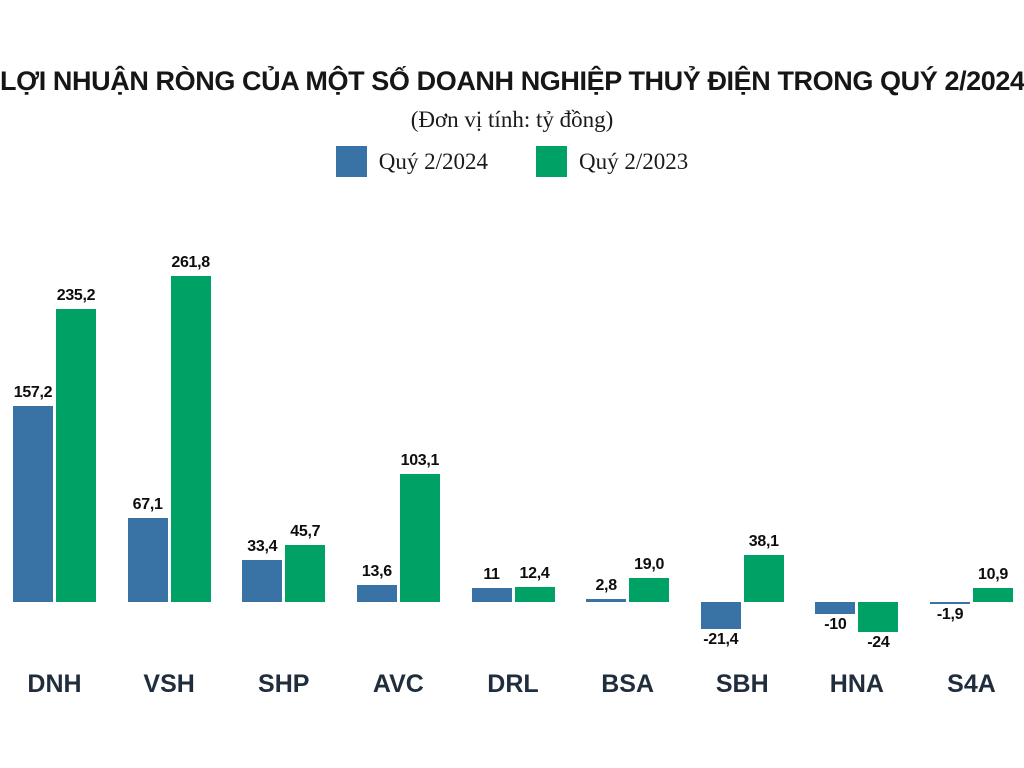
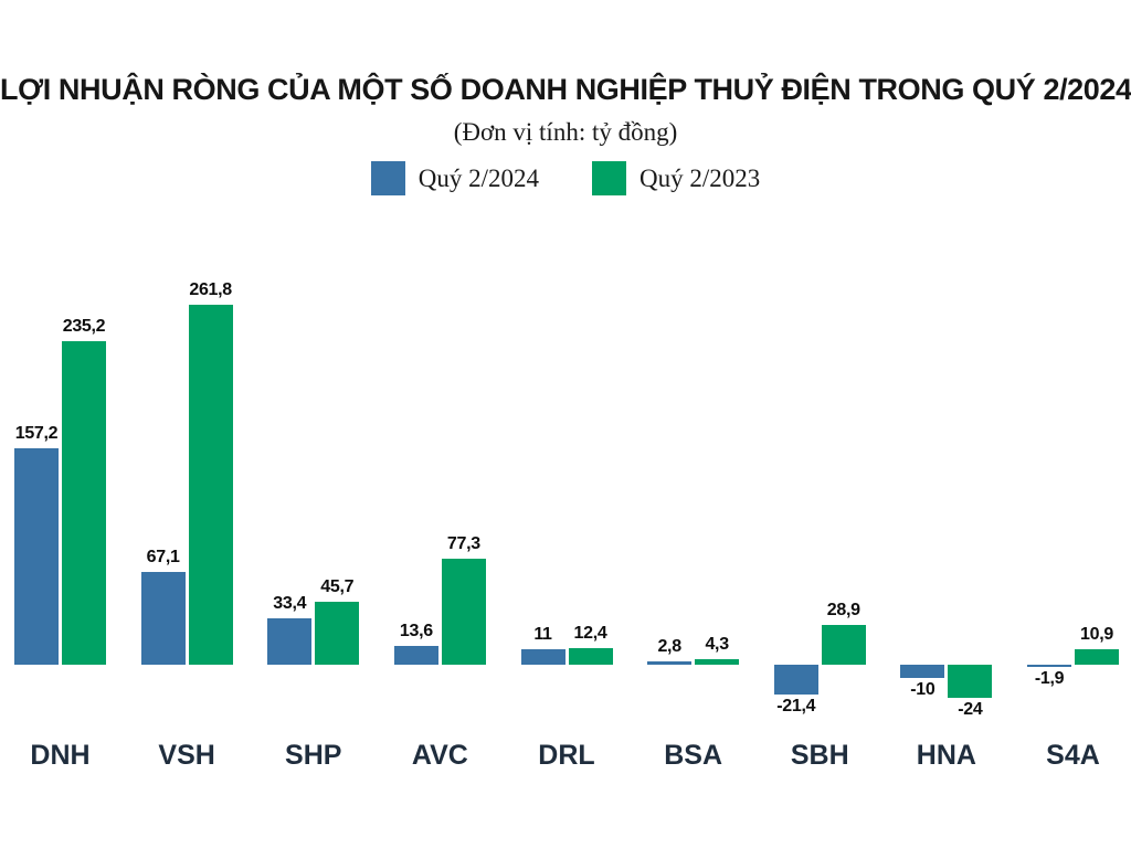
Quý 2/2023/AVC: 103,1 -> 77,3
Quý 2/2023/BSA: 19,0 -> 4,3
Quý 2/2023/SBH: 38,1 -> 28,9
